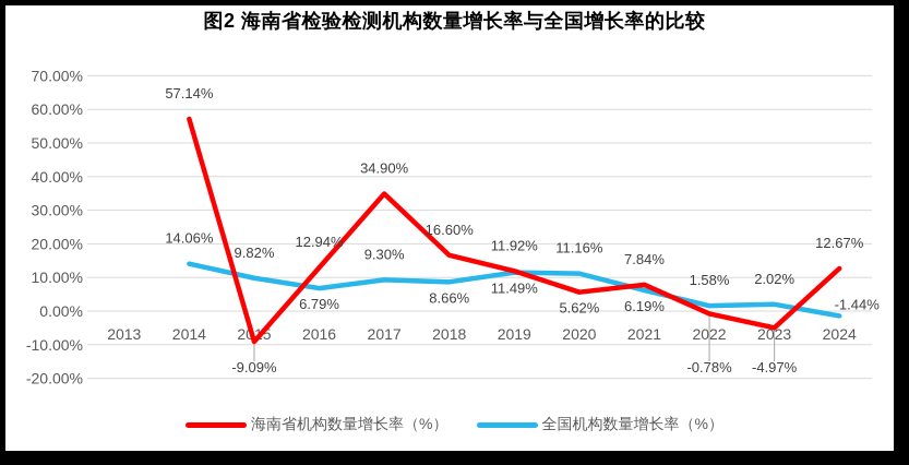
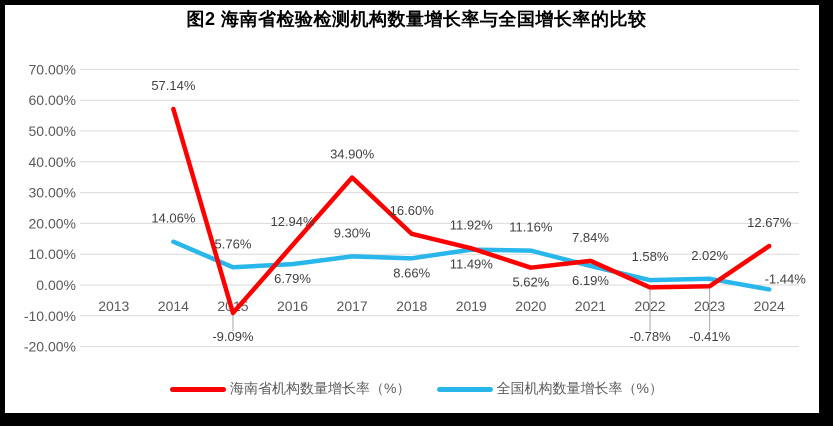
全国机构数量增长率（%）/2015: 9.82% -> 5.76%
海南省机构数量增长率（%）/2023: -4.97% -> -0.41%
